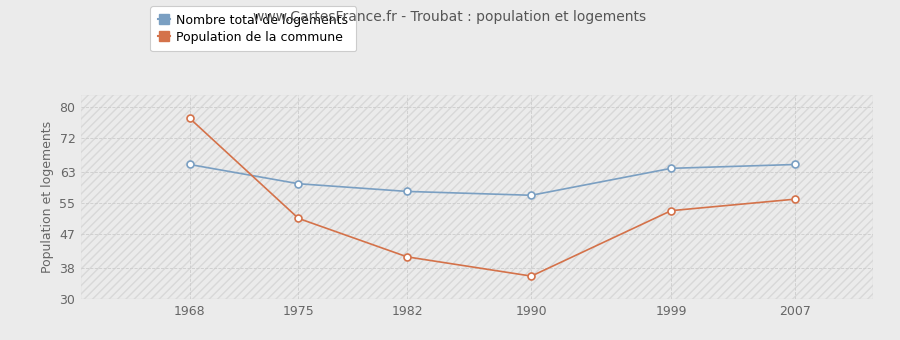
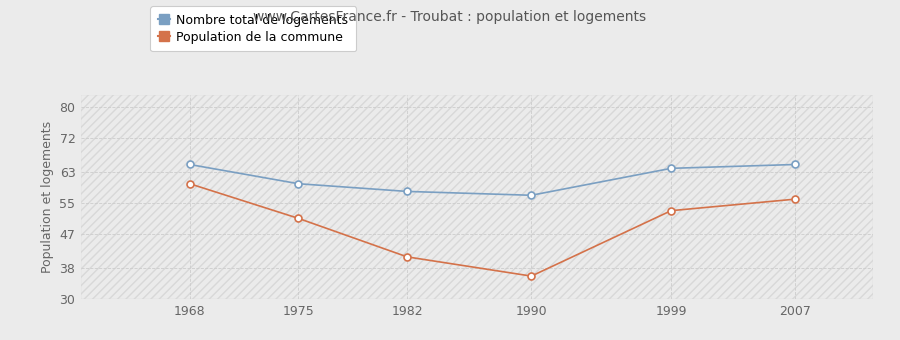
Population de la commune/1968: 77 -> 60
